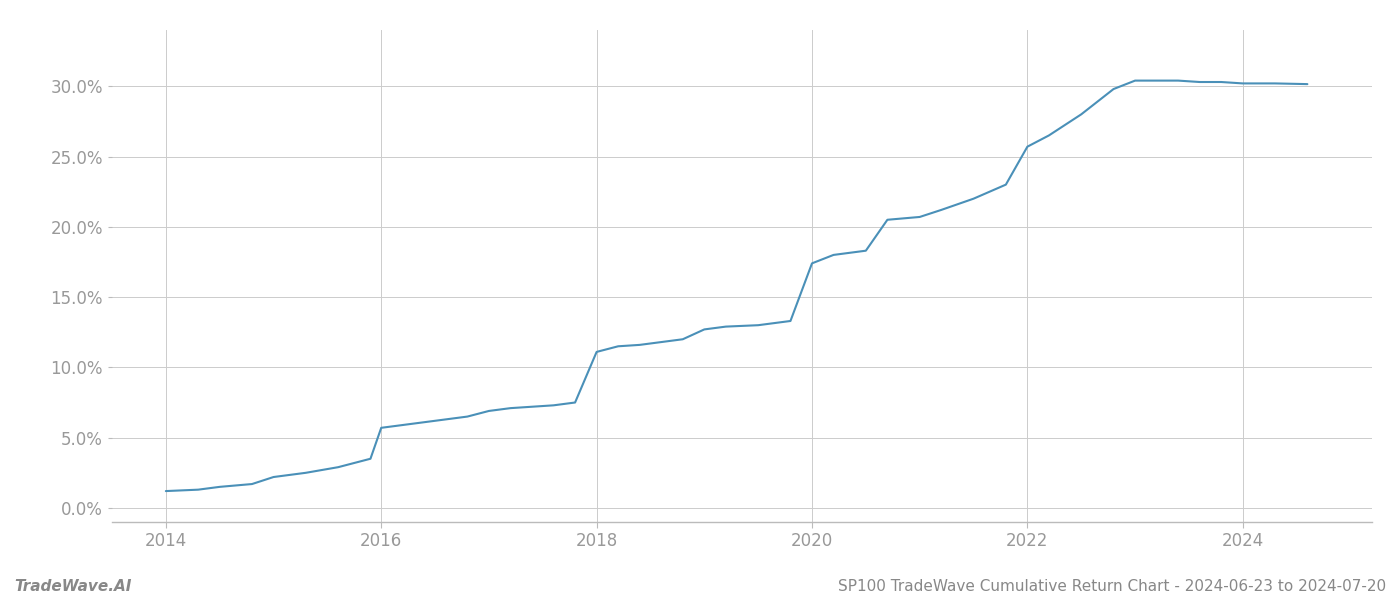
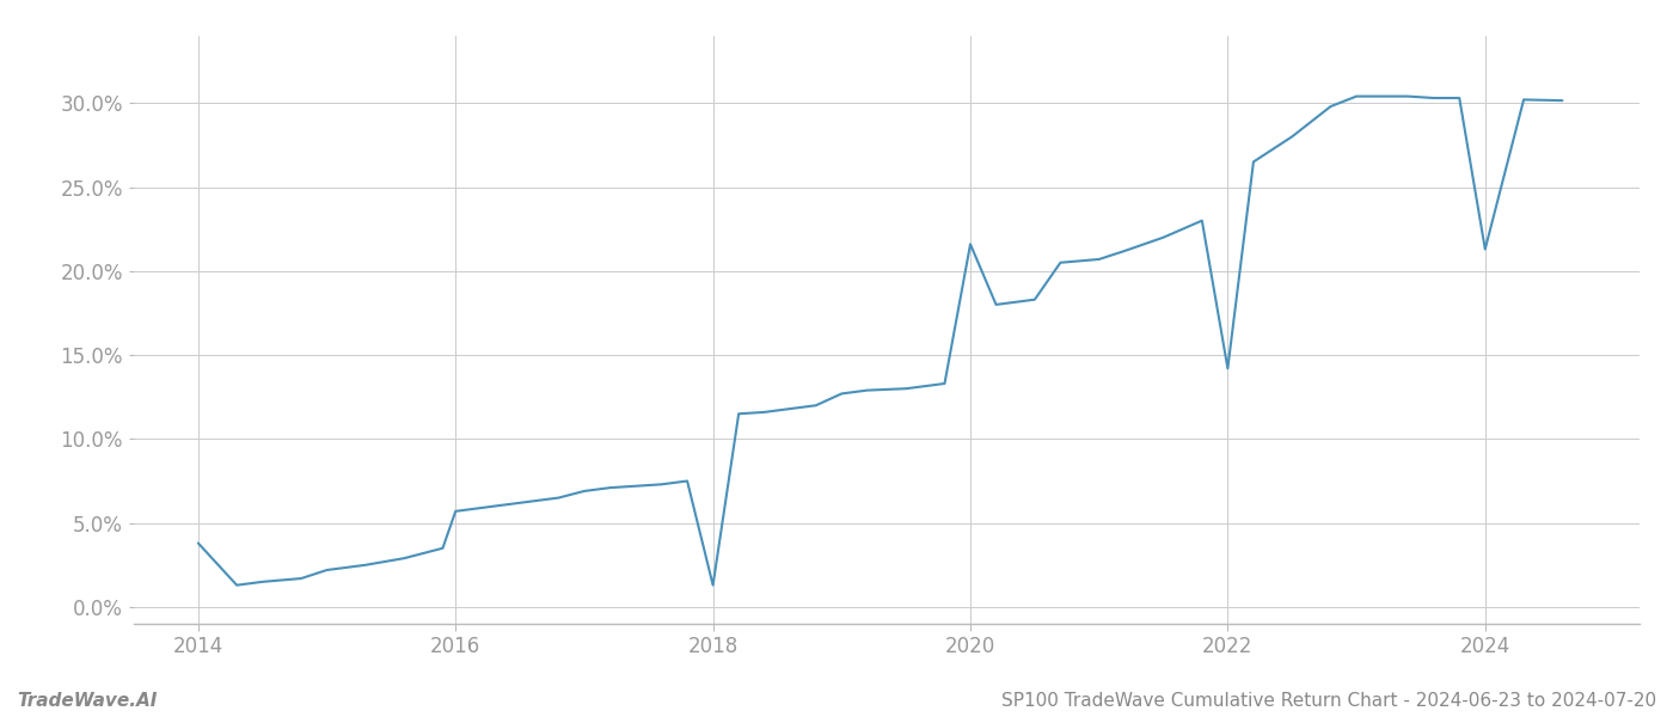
2014: 1.2% -> 3.8%
2018: 11.1% -> 1.3%
2020: 17.4% -> 21.6%
2022: 25.7% -> 14.2%
2024: 30.2% -> 21.3%
